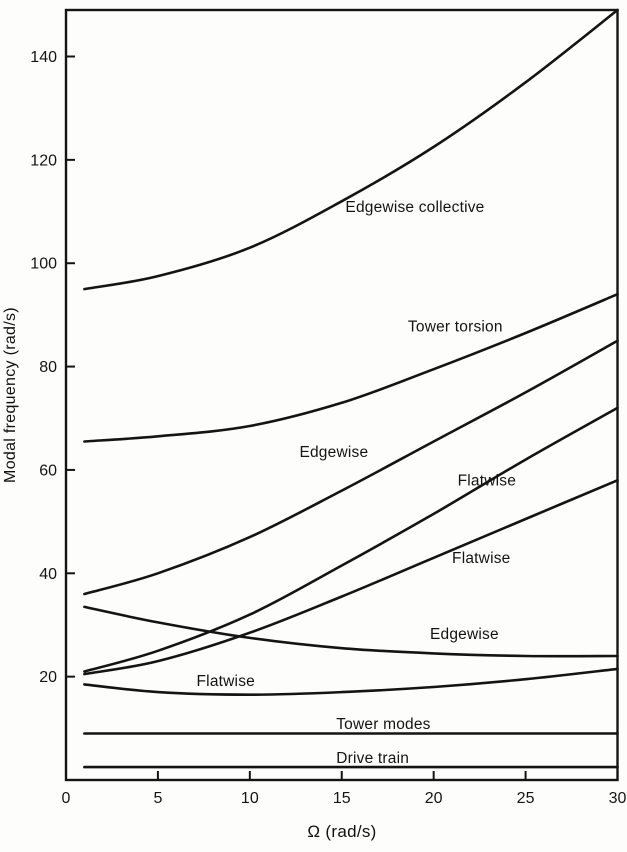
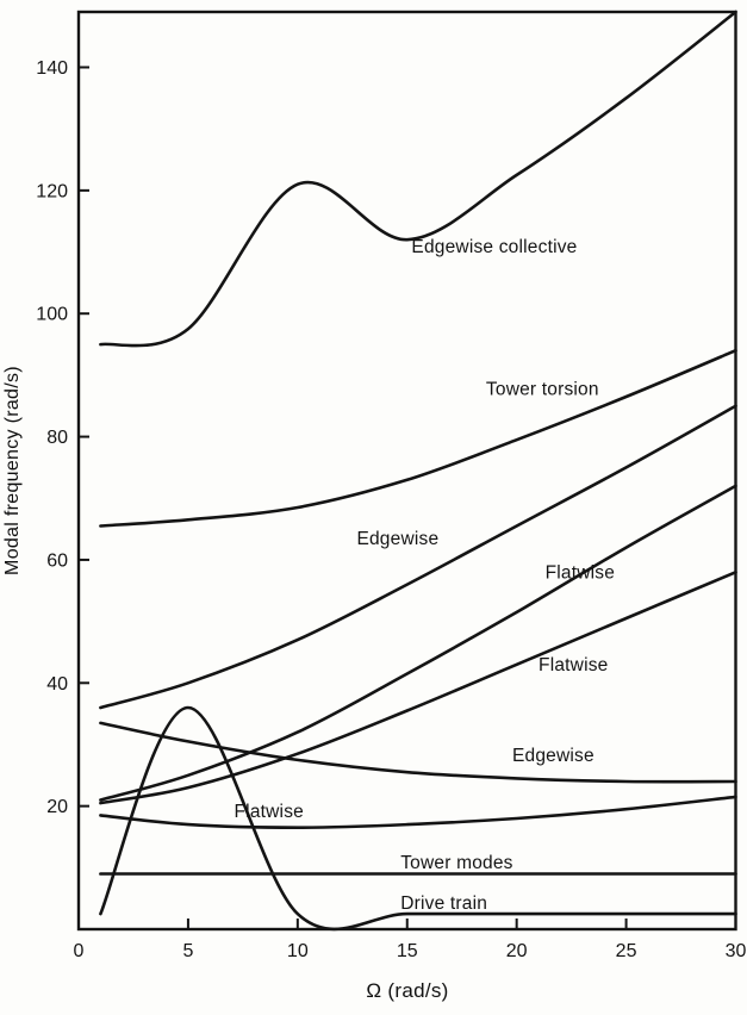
Drive train/5: 2 -> 36
Edgewise collective/10: 103 -> 121
